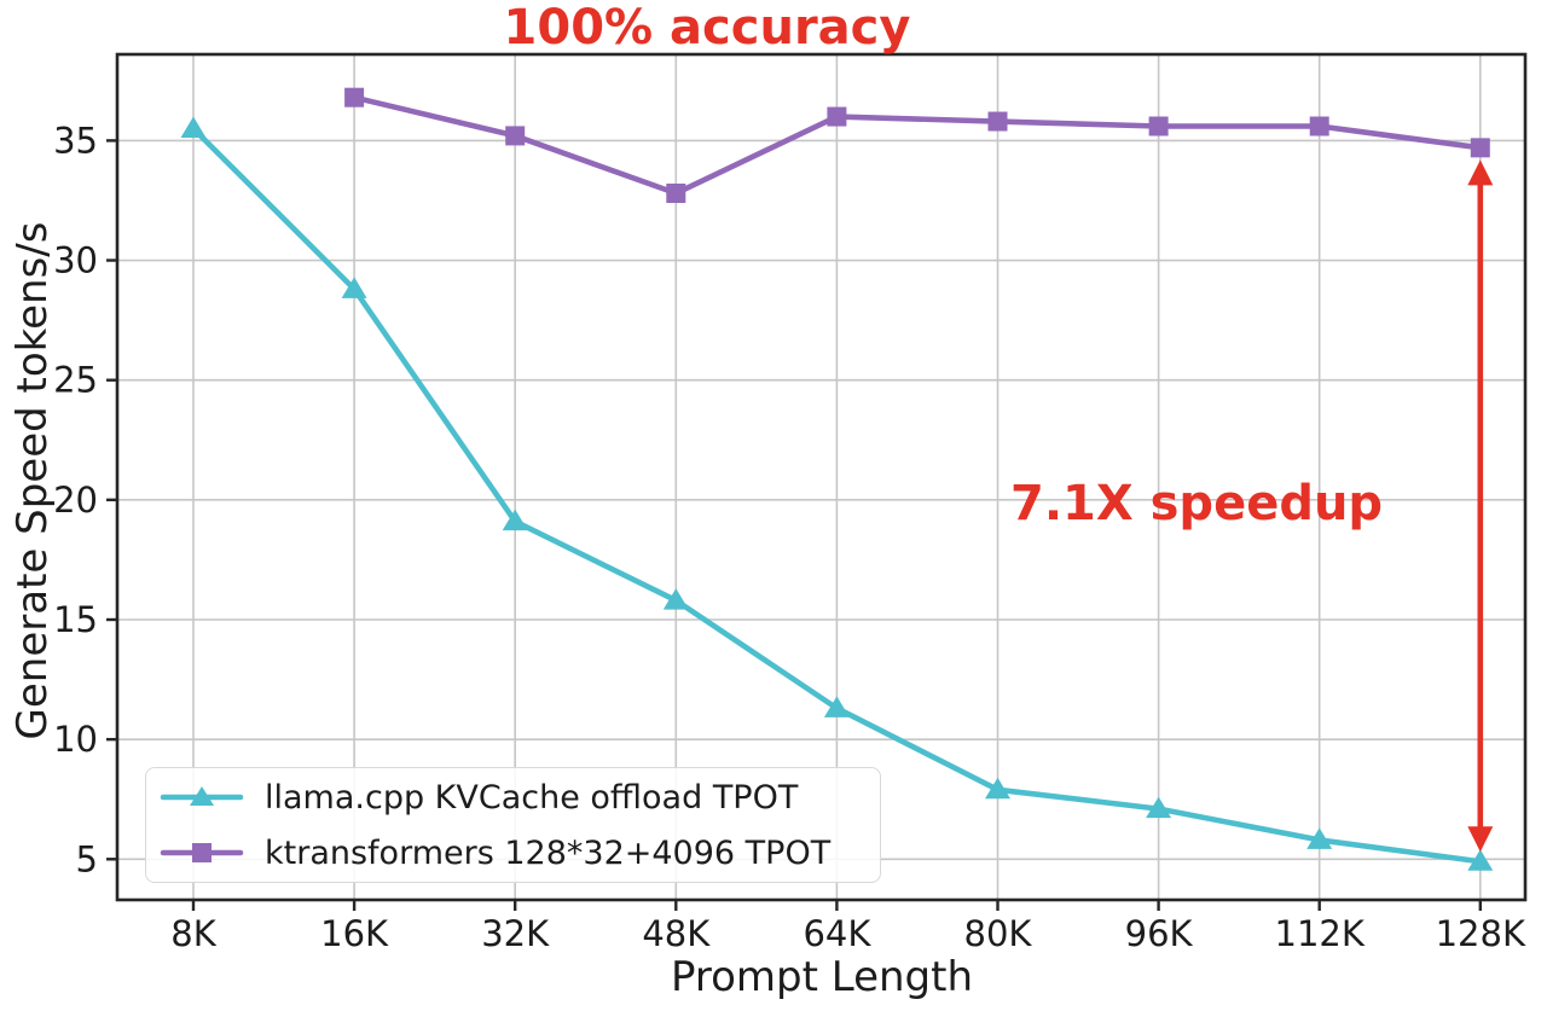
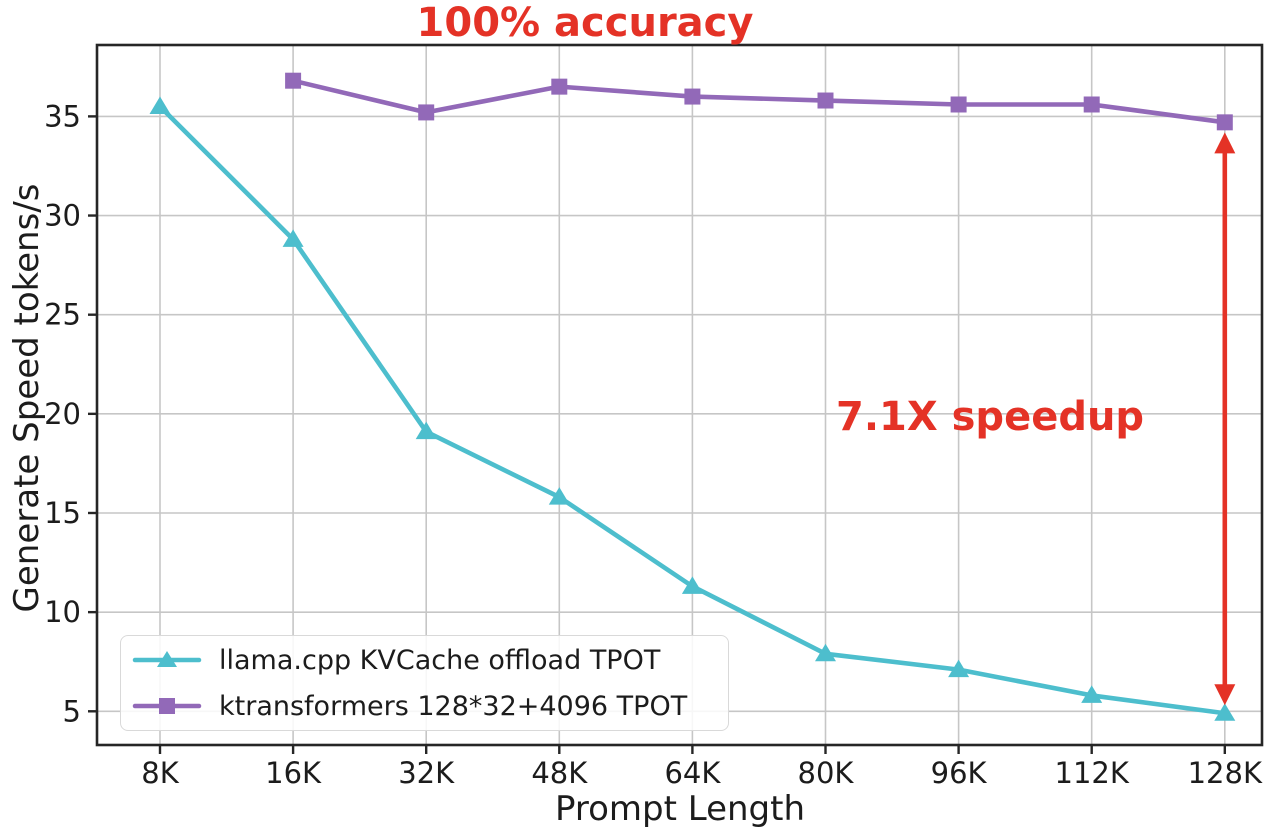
ktransformers 128*32+4096 TPOT/48K: 32.8 -> 36.5
